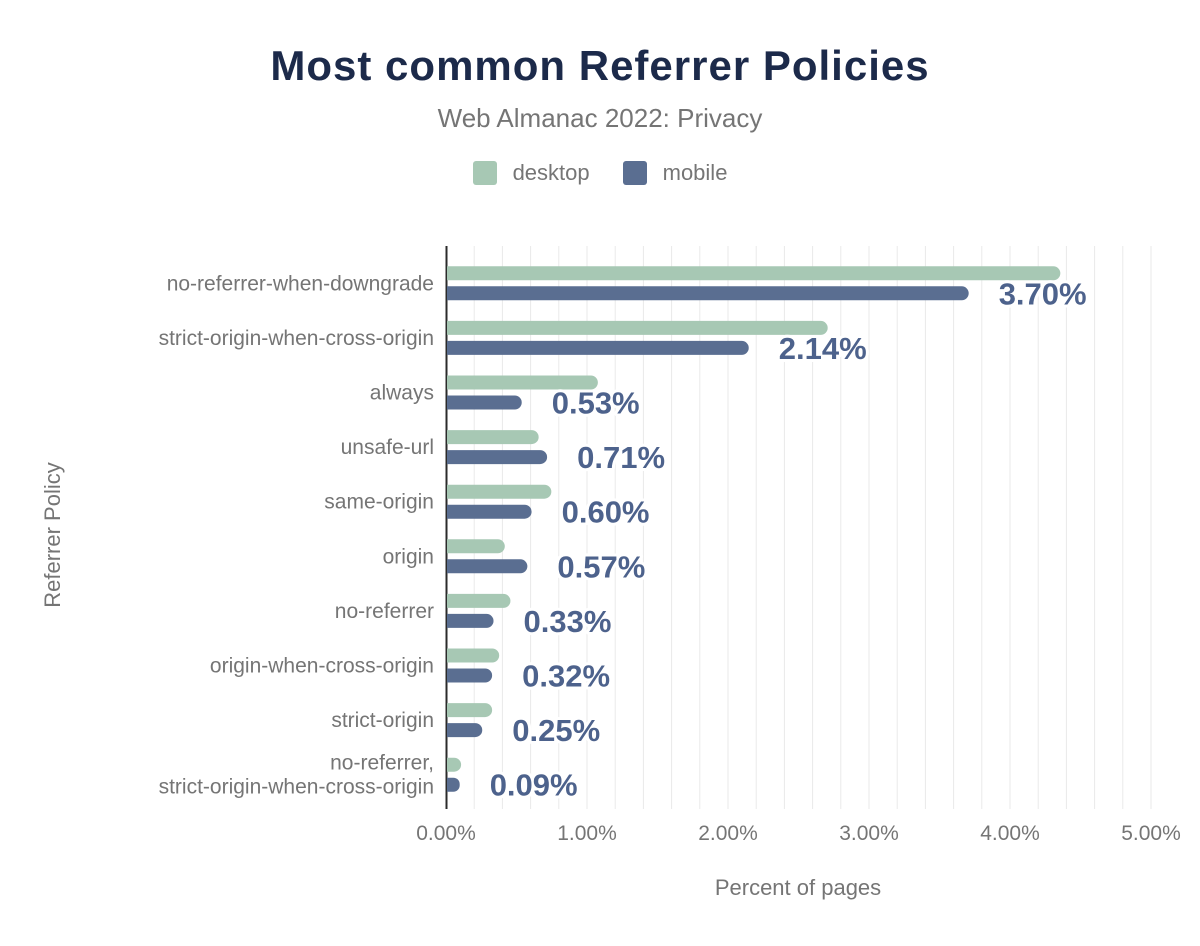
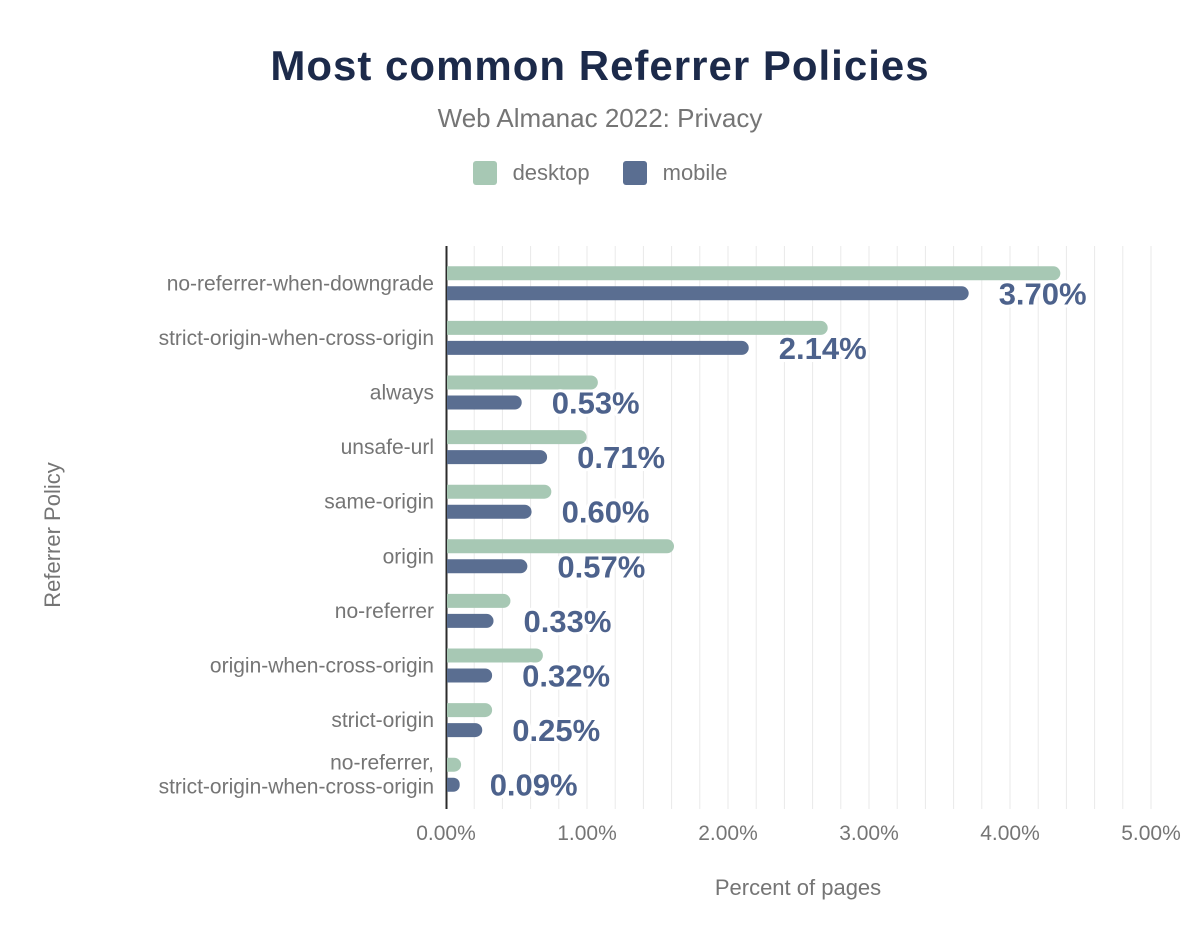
desktop/unsafe-url: 0.65% -> 0.99%
desktop/origin: 0.41% -> 1.61%
desktop/origin-when-cross-origin: 0.37% -> 0.68%
